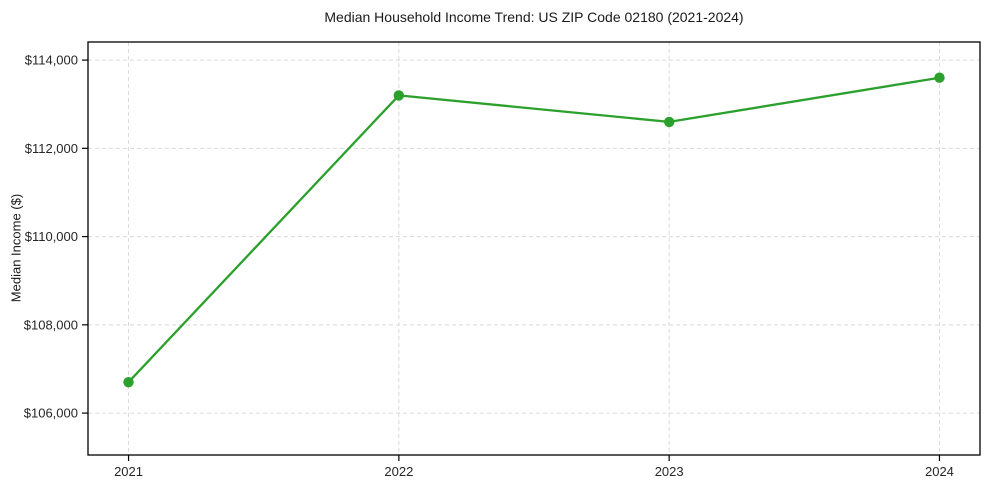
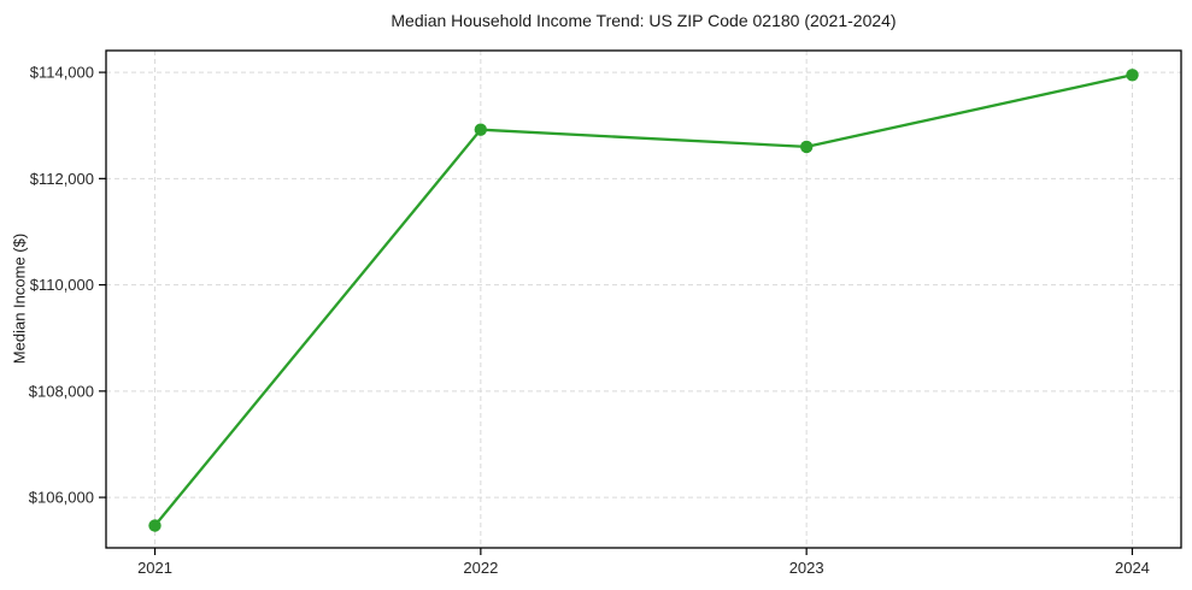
2021: $106700 -> $105500
2022: $113200 -> $112900
2024: $113600 -> $114000
